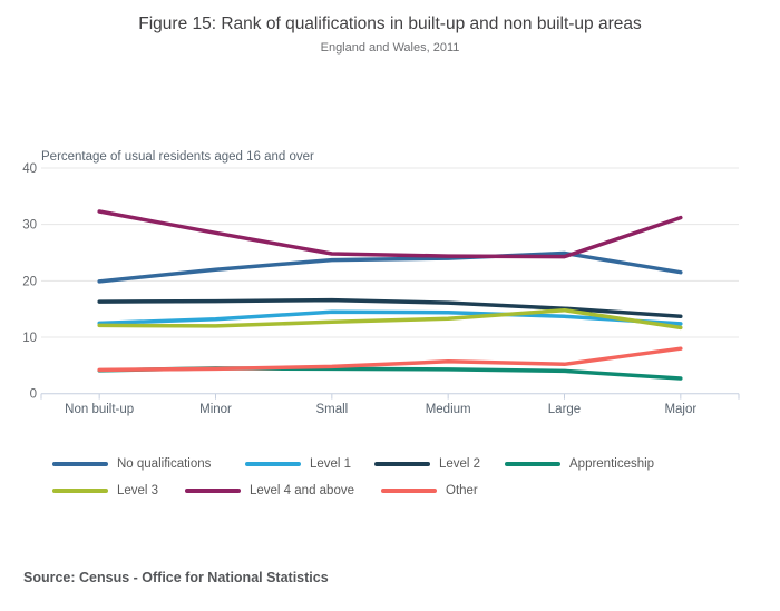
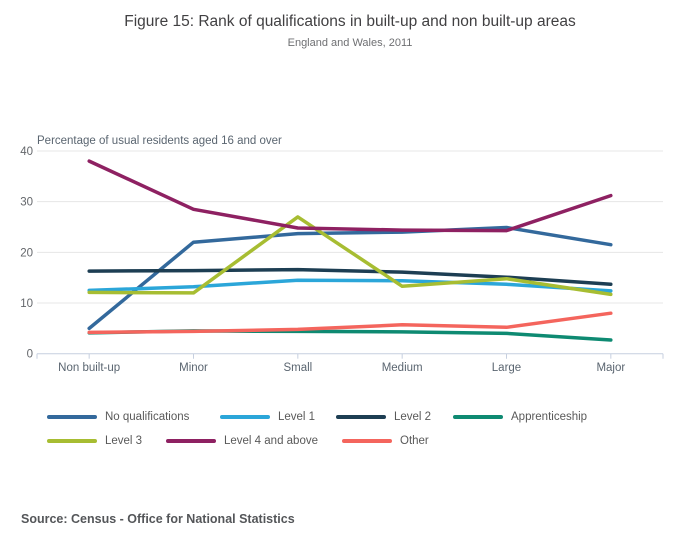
No qualifications/Non built-up: 20 -> 5
Level 4 and above/Non built-up: 32 -> 38
Level 3/Small: 13 -> 27
